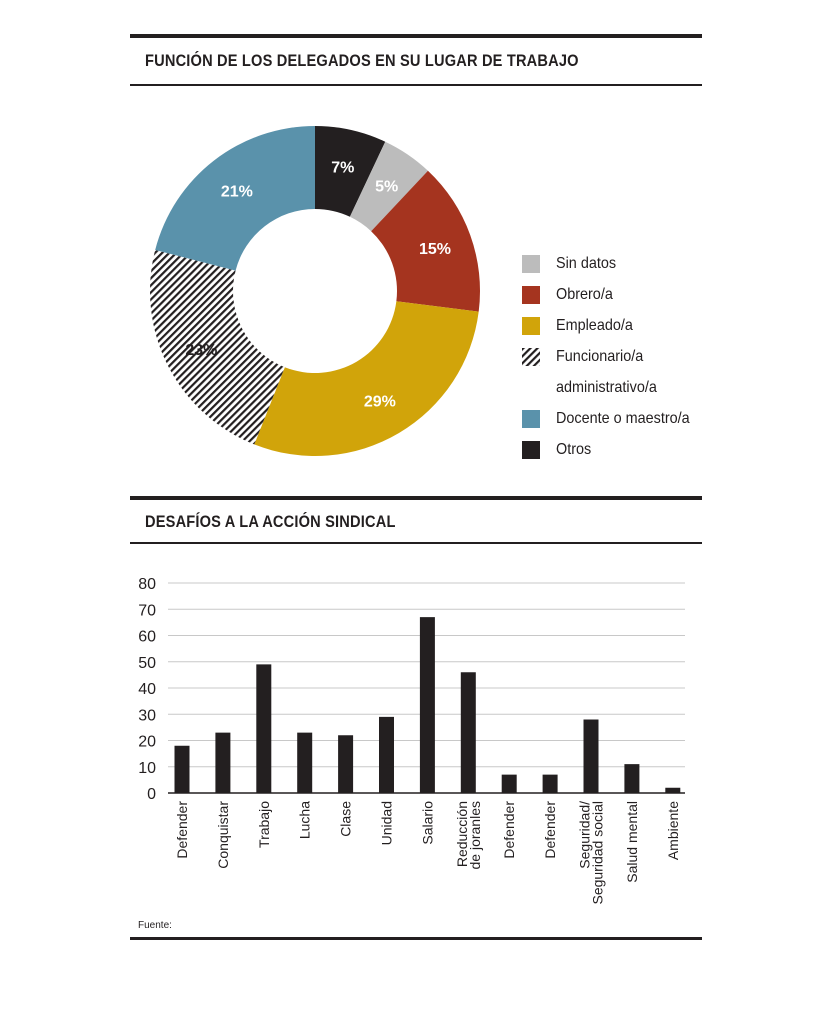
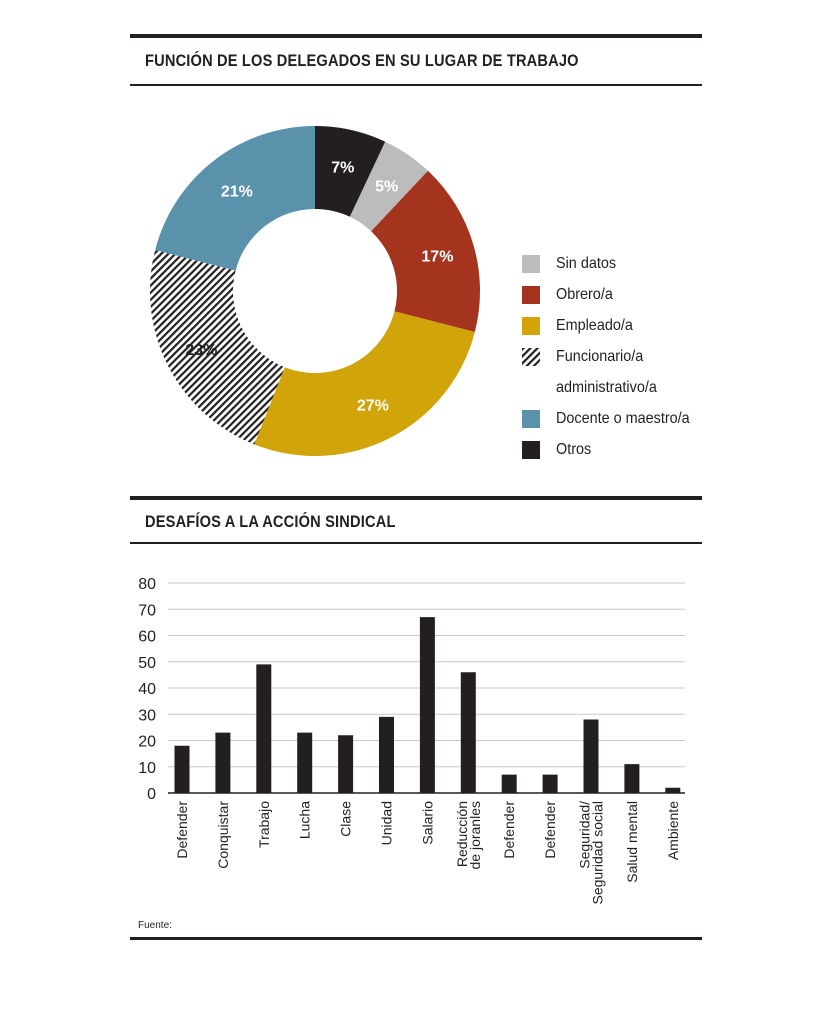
FUNCIÓN DE LOS DELEGADOS EN SU LUGAR DE TRABAJO/Obrero/a: 15% -> 17%
FUNCIÓN DE LOS DELEGADOS EN SU LUGAR DE TRABAJO/Empleado/a: 29% -> 27%
